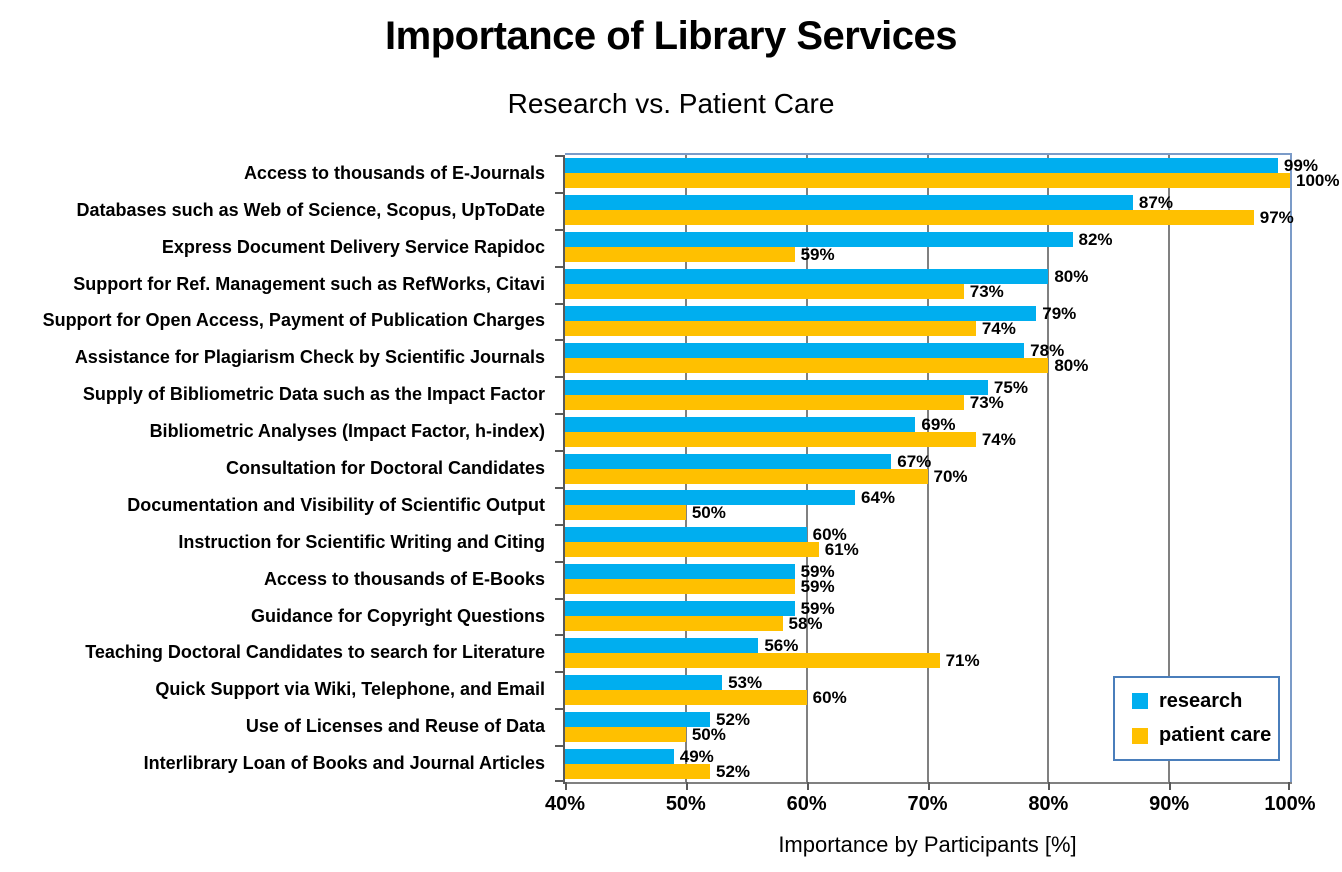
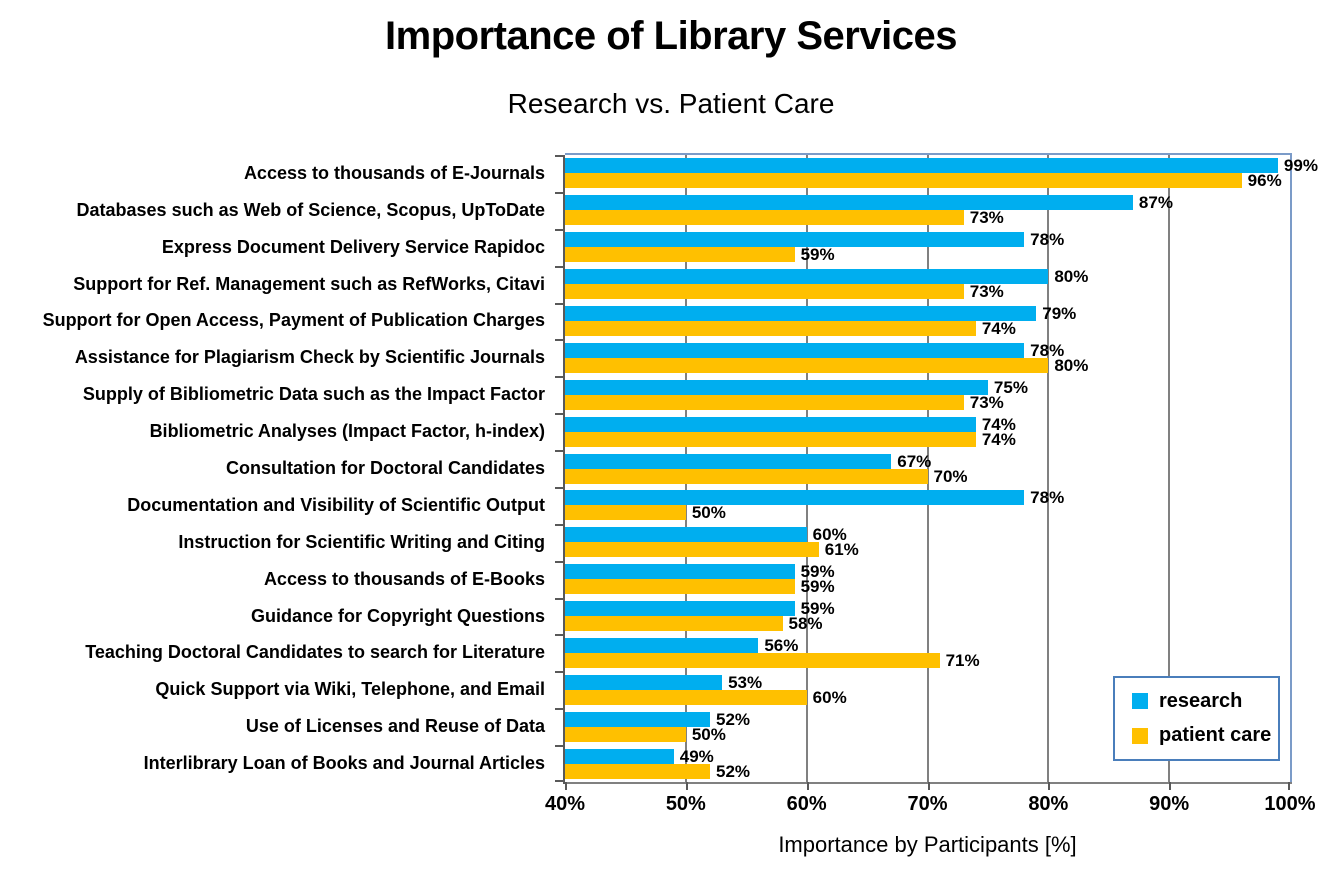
patient care/Access to thousands of E-Journals: 100% -> 96%
patient care/Databases such as Web of Science, Scopus, UpToDate: 97% -> 73%
research/Express Document Delivery Service Rapidoc: 82% -> 78%
research/Bibliometric Analyses (Impact Factor, h-index): 69% -> 74%
research/Documentation and Visibility of Scientific Output: 64% -> 78%
